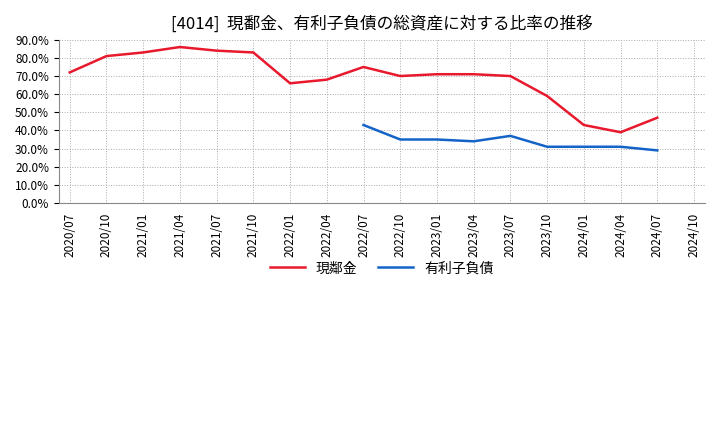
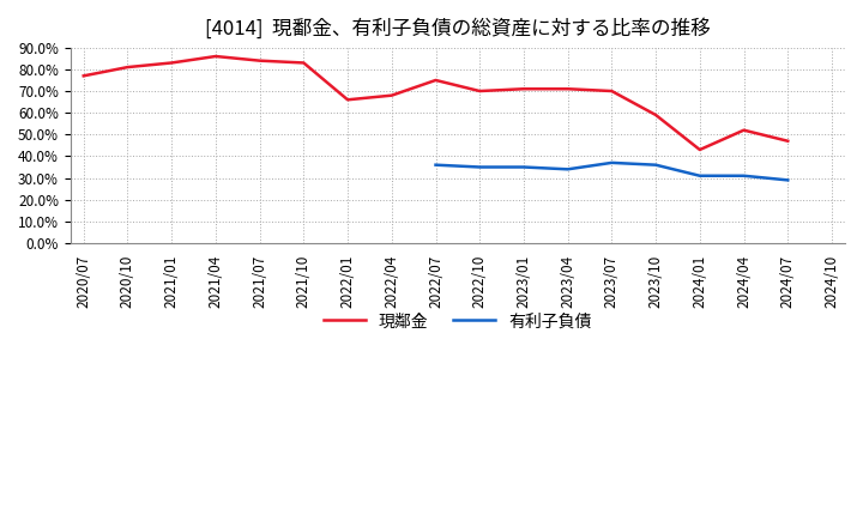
現鄰金/2020/07: 72% -> 77%
有利子負債/2022/07: 43% -> 36%
有利子負債/2023/10: 31% -> 36%
現鄰金/2024/04: 39% -> 52%
